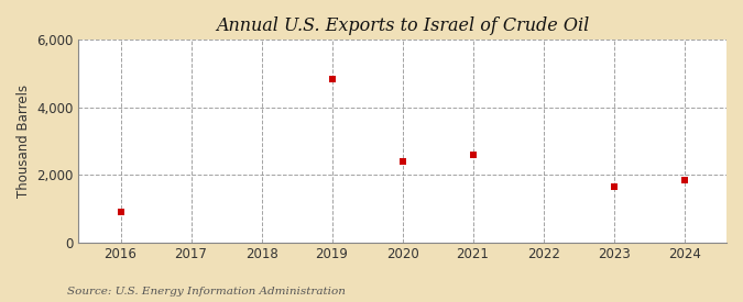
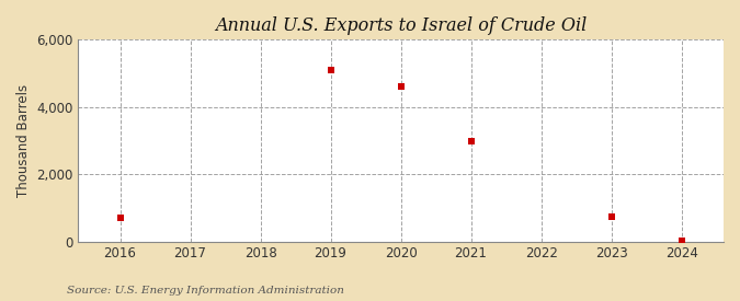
2016: 900 -> 700
2019: 4,850 -> 5,100
2020: 2,400 -> 4,600
2021: 2,600 -> 3,000
2023: 1,650 -> 750
2024: 1,850 -> 30
